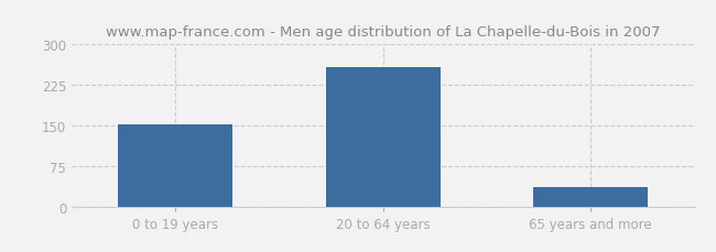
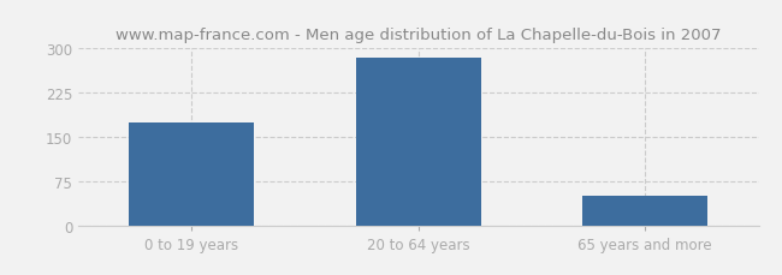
0 to 19 years: 152 -> 175
20 to 64 years: 258 -> 285
65 years and more: 35 -> 50
